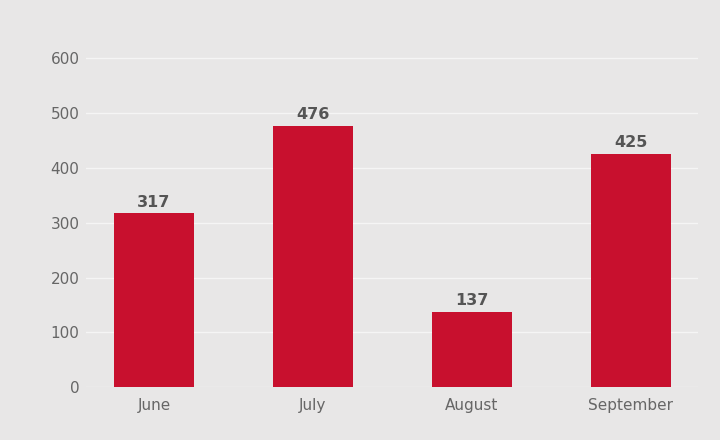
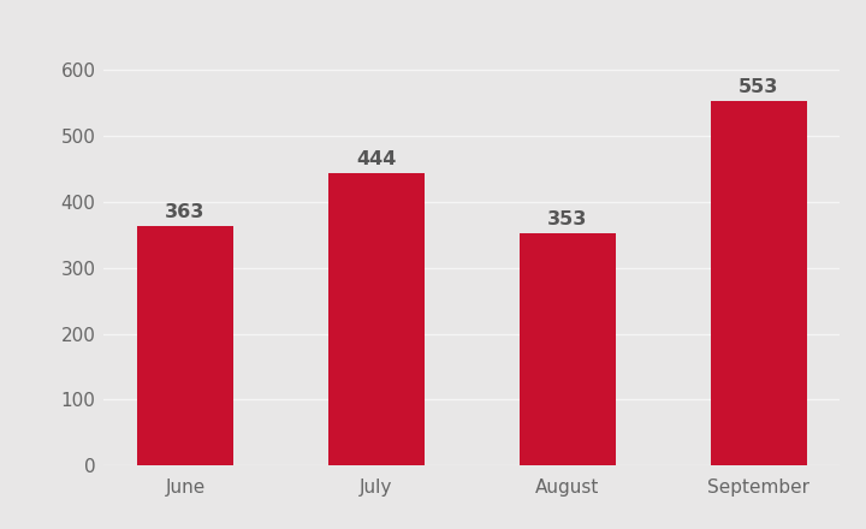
June: 317 -> 363
July: 476 -> 444
August: 137 -> 353
September: 425 -> 553
